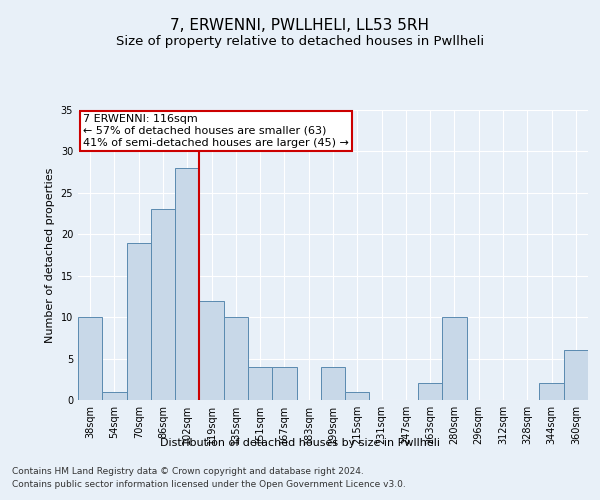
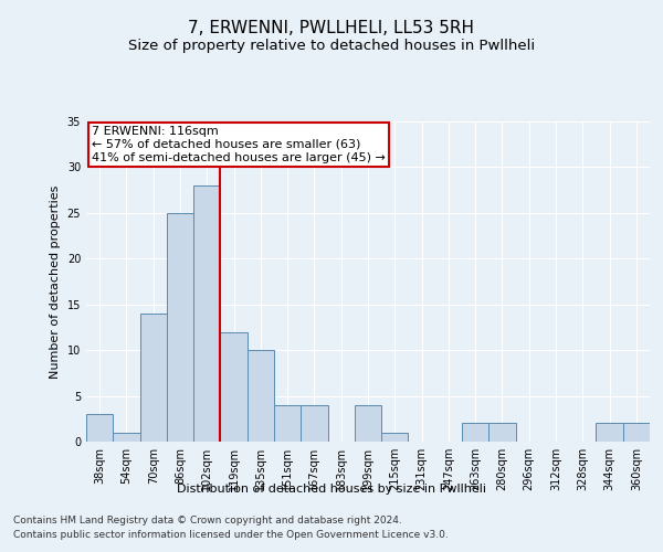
38sqm: 10 -> 3
70sqm: 19 -> 14
86sqm: 23 -> 25
280sqm: 10 -> 2
360sqm: 6 -> 2
